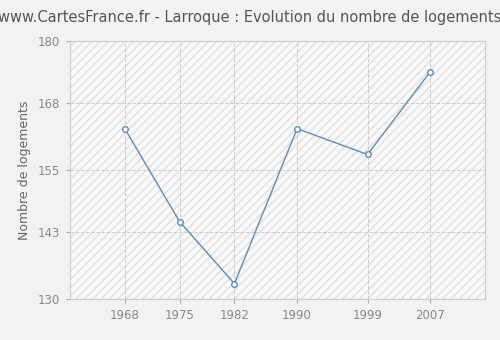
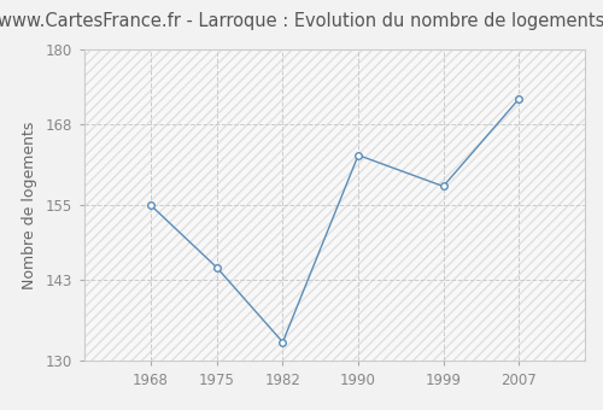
1968: 163 -> 155
2007: 174 -> 172
